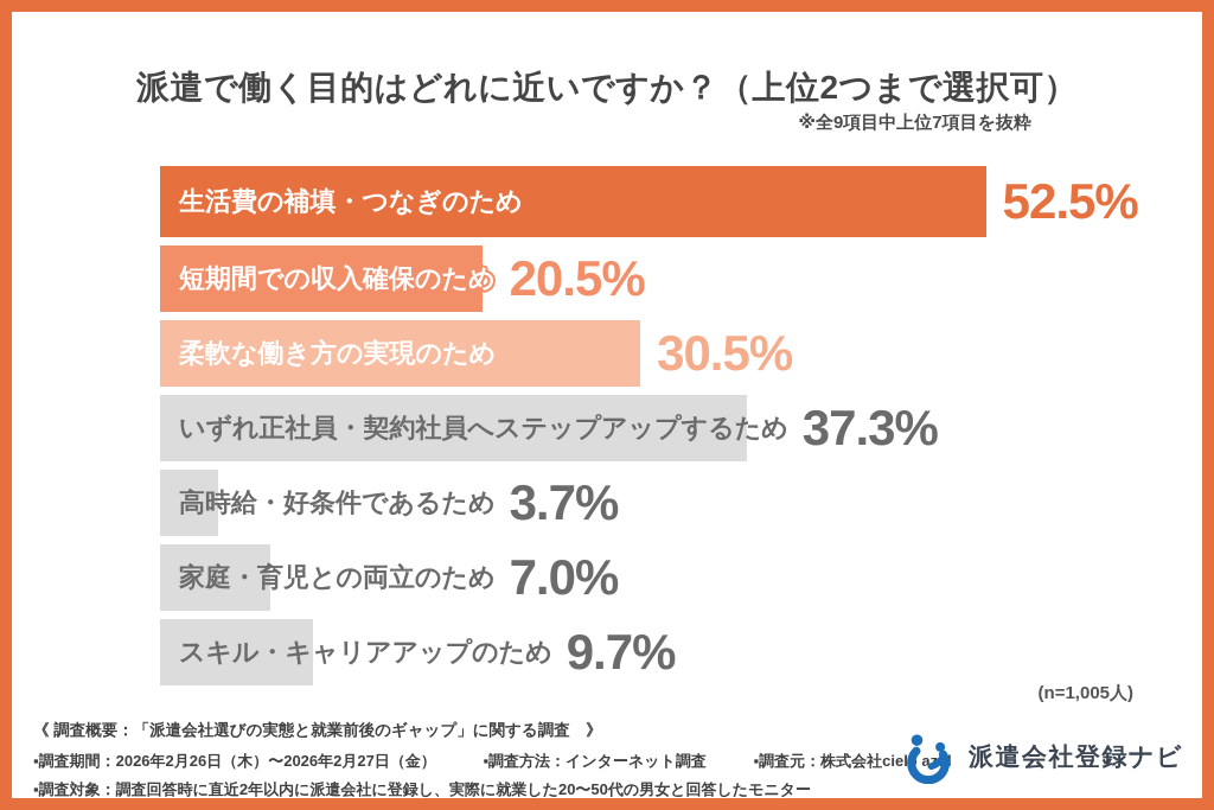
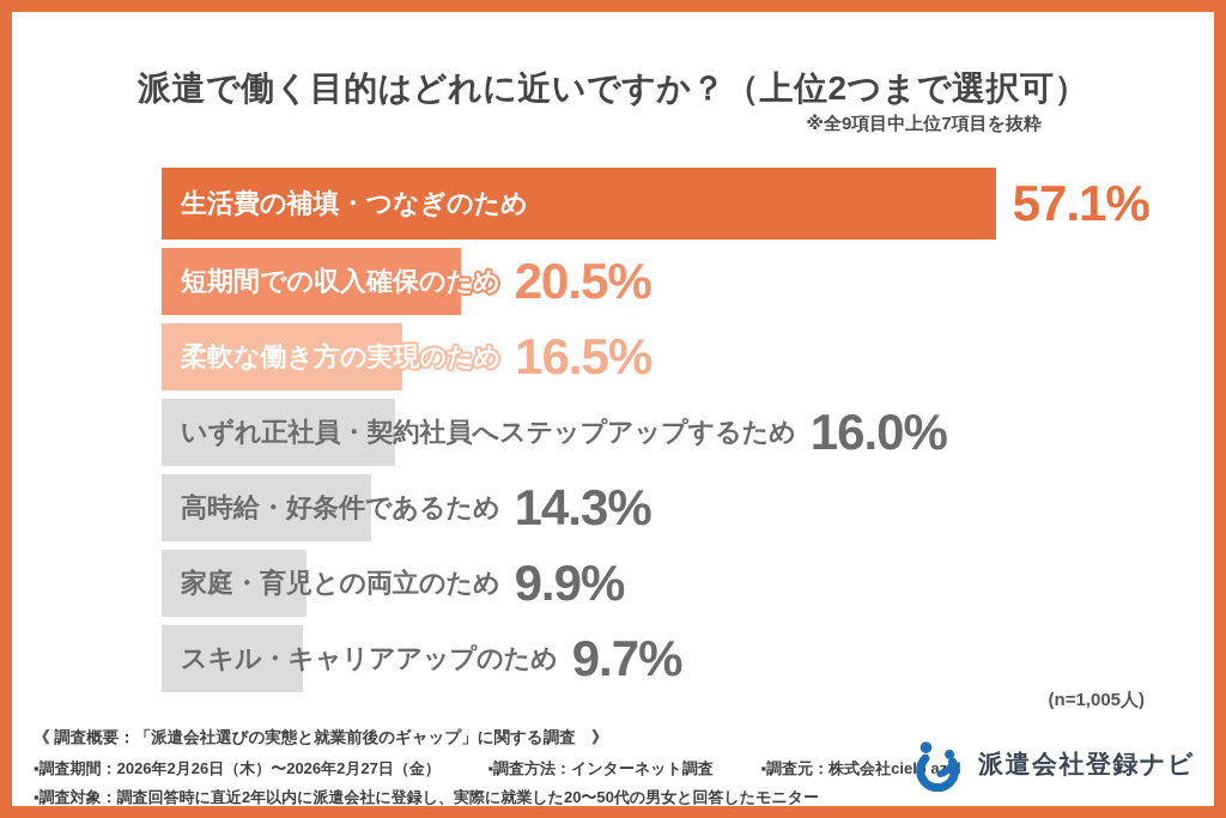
生活費の補填・つなぎのため: 52.5% -> 57.1%
柔軟な働き方の実現のため: 30.5% -> 16.5%
いずれ正社員・契約社員へステップアップするため: 37.3% -> 16.0%
高時給・好条件であるため: 3.7% -> 14.3%
家庭・育児との両立のため: 7.0% -> 9.9%
